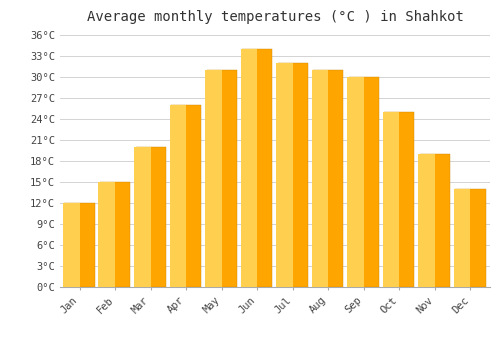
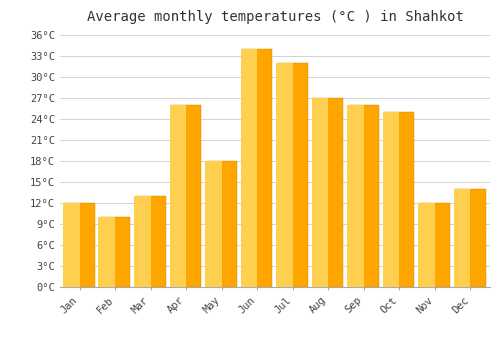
Feb: 15°C -> 10°C
Mar: 20°C -> 13°C
May: 31°C -> 18°C
Aug: 31°C -> 27°C
Sep: 30°C -> 26°C
Nov: 19°C -> 12°C
